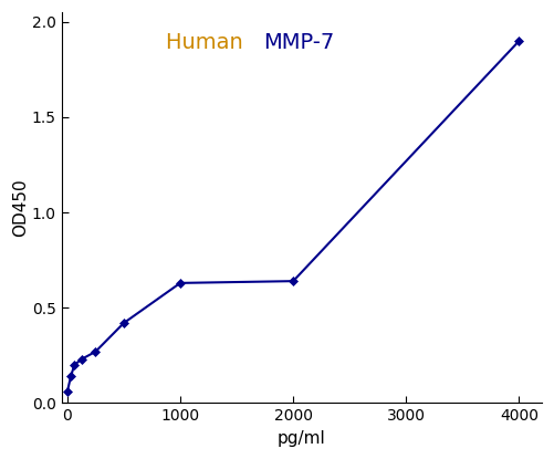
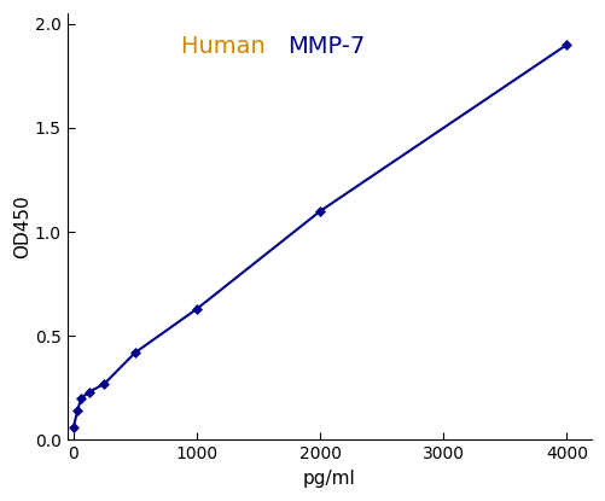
2000: 0.64 -> 1.10
